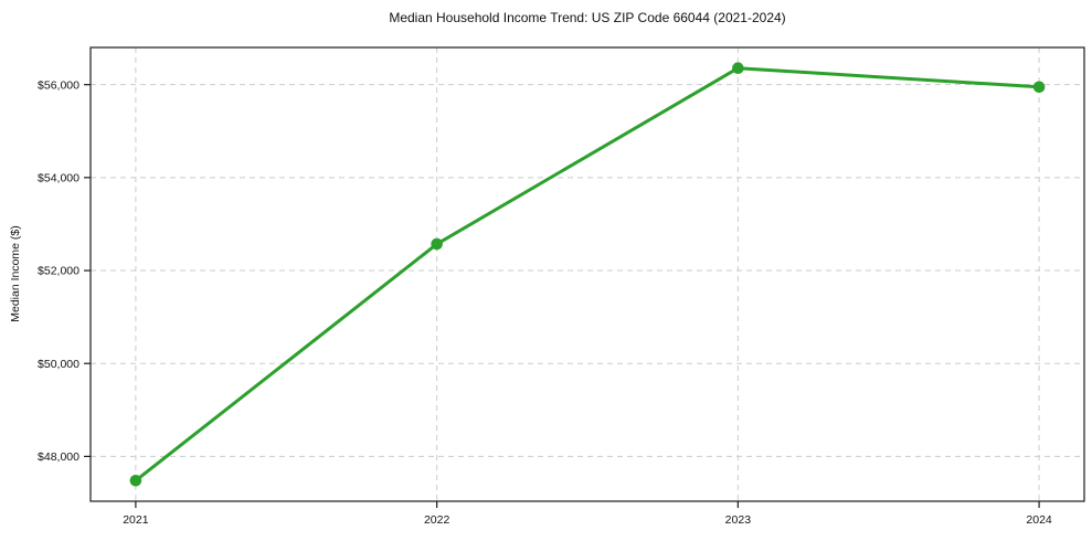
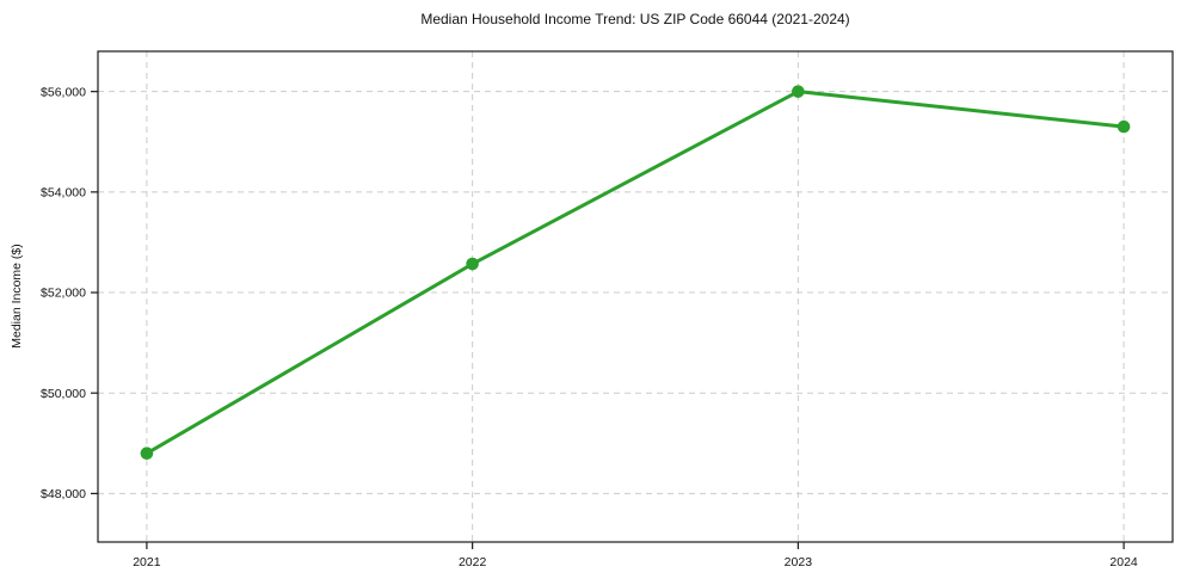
2021: $47500 -> $48800
2023: $56400 -> $56000
2024: $56000 -> $55300
